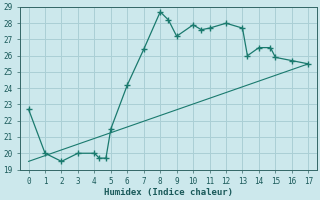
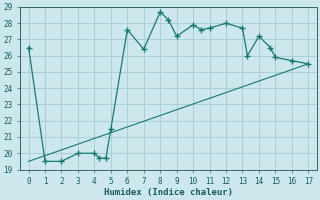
0: 22.7 -> 26.5
1: 20.0 -> 19.5
6: 24.2 -> 27.6
14: 26.5 -> 27.2
